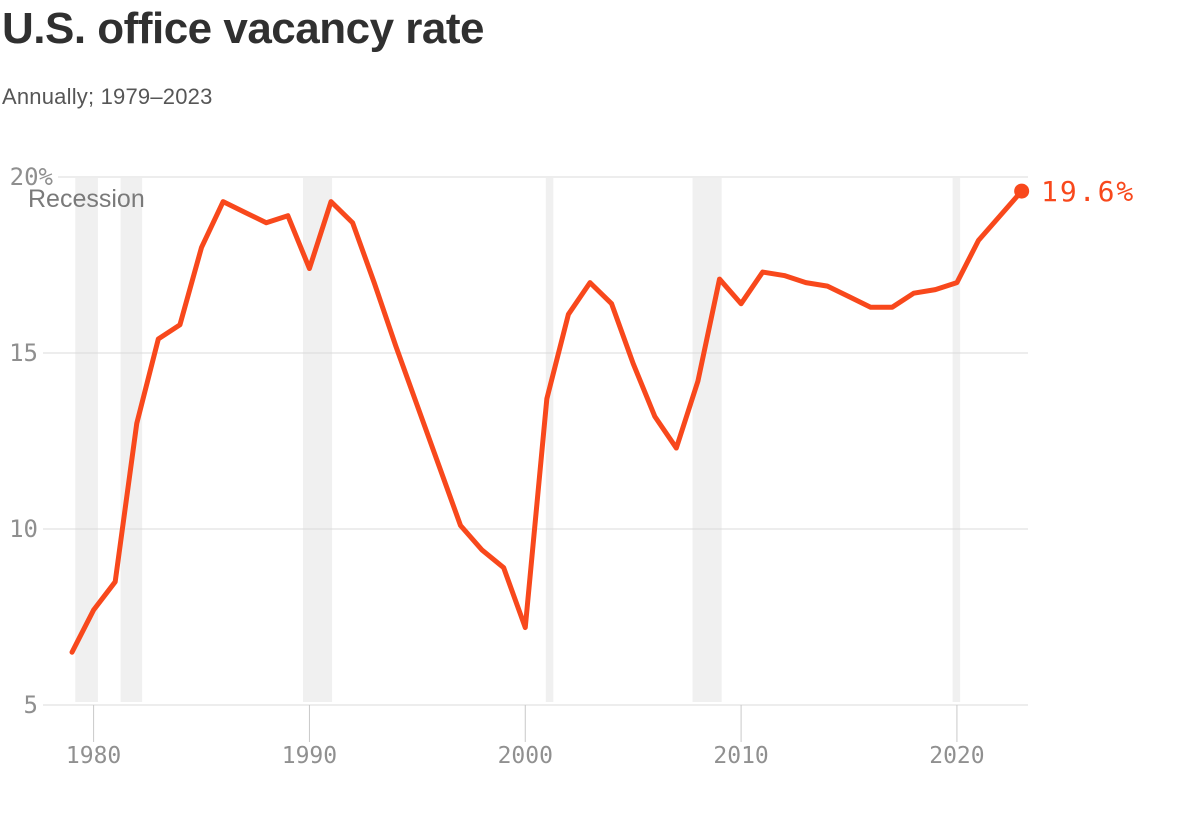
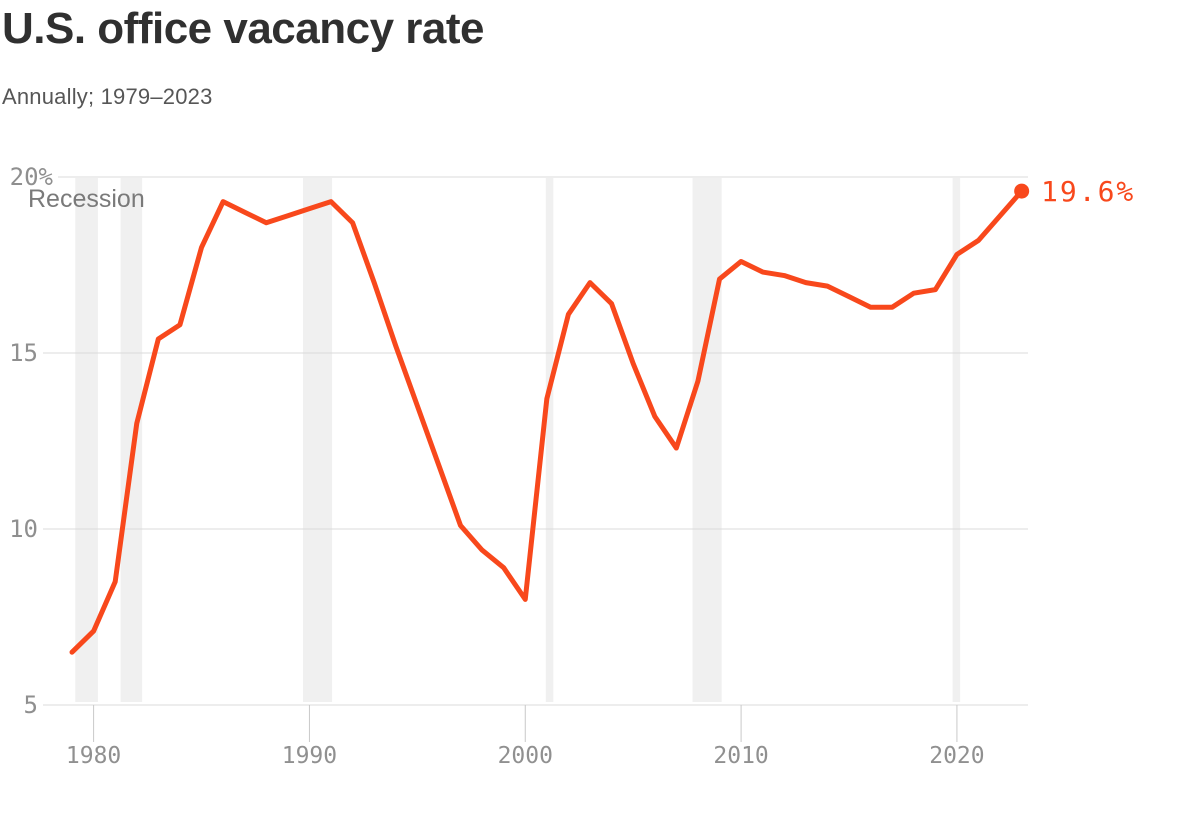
1980: 7.7% -> 7.1%
1990: 17.4% -> 19.1%
2000: 7.2% -> 8.0%
2010: 16.4% -> 17.6%
2020: 17.0% -> 17.8%
